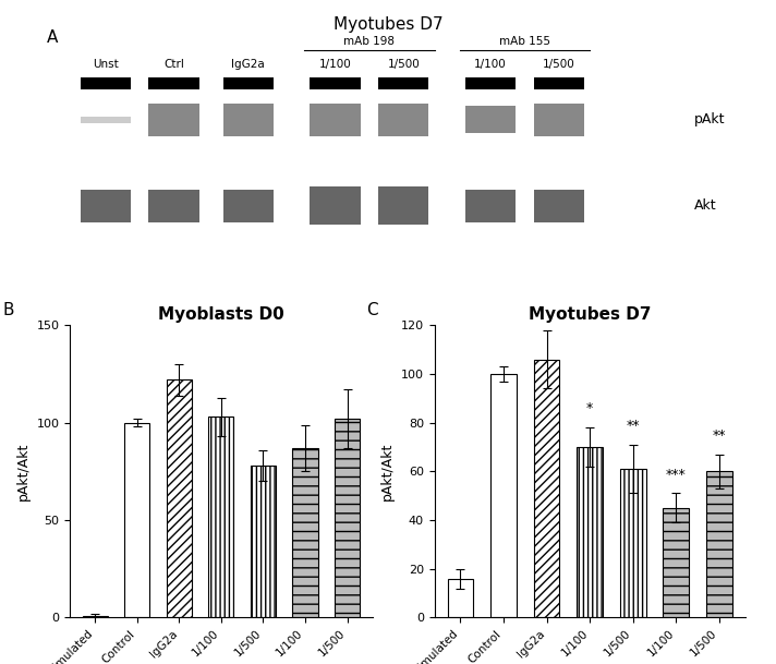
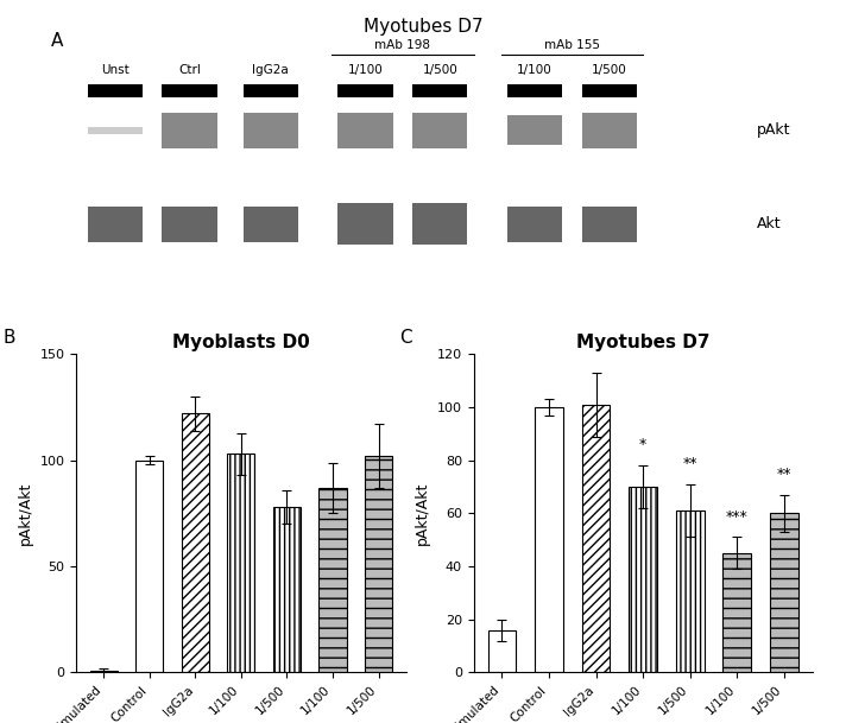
Myotubes D7/IgG2a: 106 -> 101
